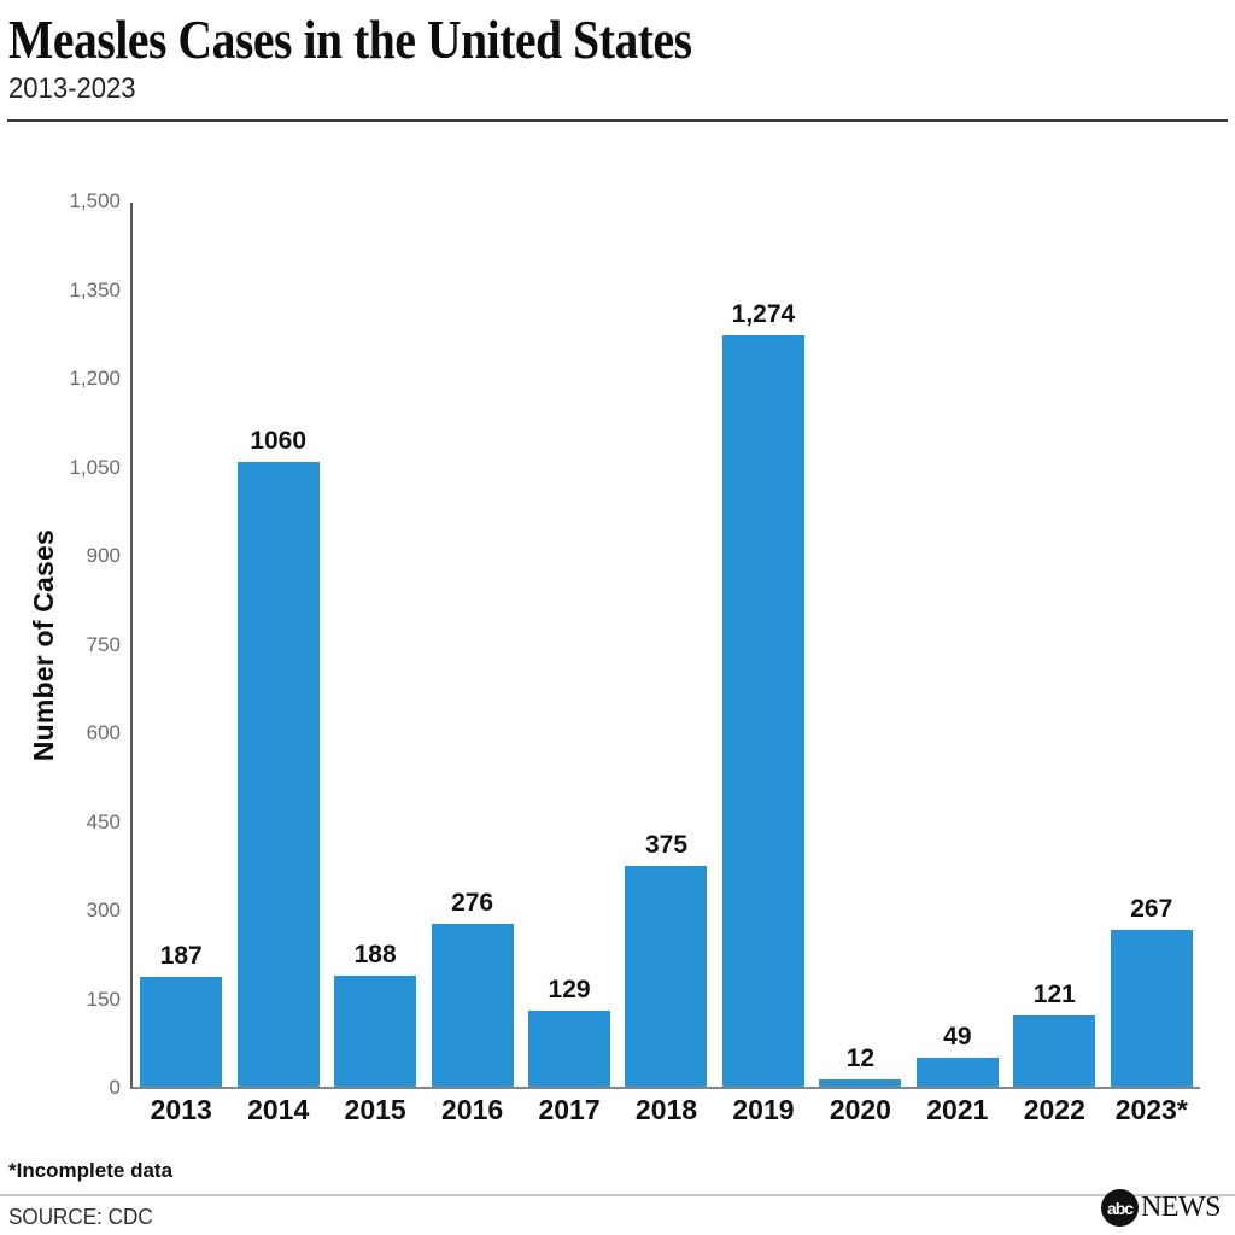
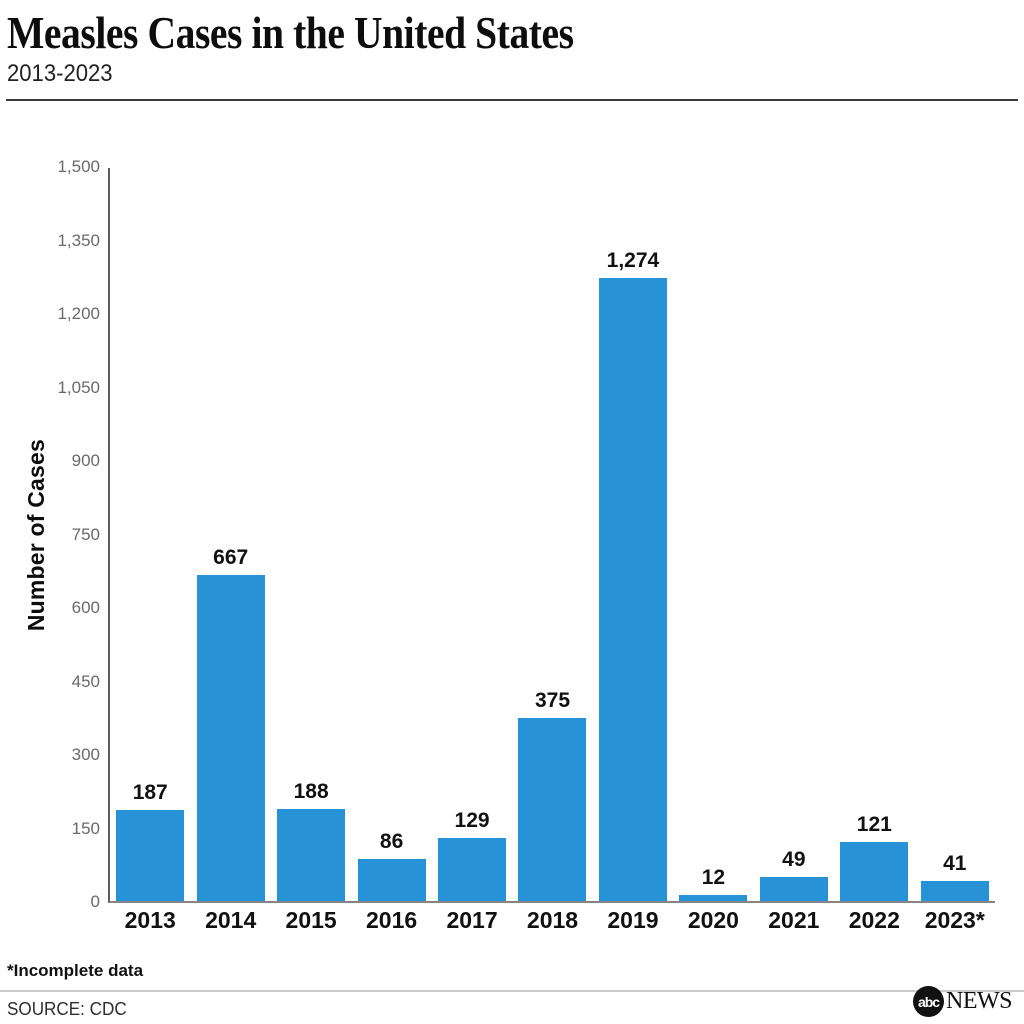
2014: 1060 -> 667
2016: 276 -> 86
2023*: 267 -> 41
